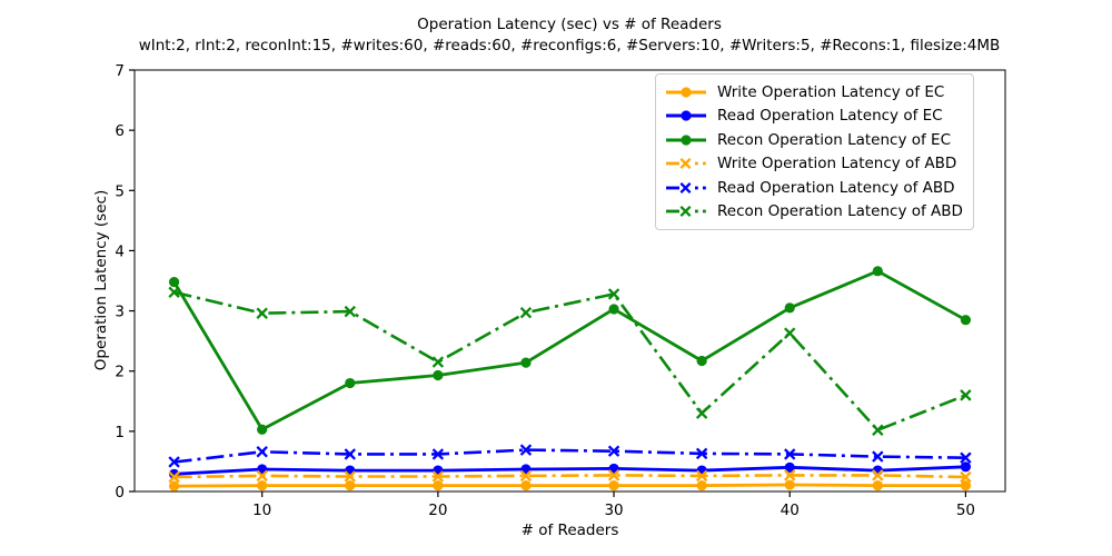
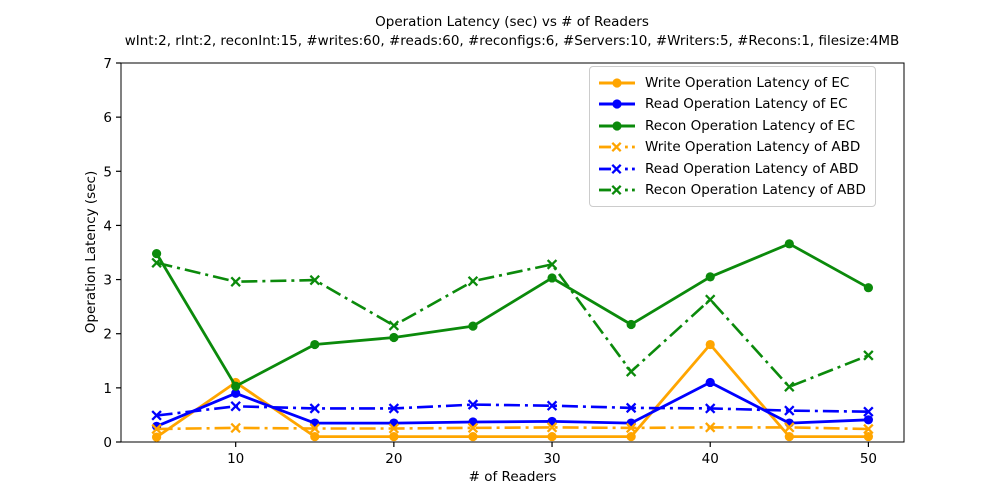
Write Operation Latency of EC/10: 0.1 -> 1.1
Read Operation Latency of EC/10: 0.4 -> 0.9
Write Operation Latency of EC/40: 0.1 -> 1.8
Read Operation Latency of EC/40: 0.4 -> 1.1
